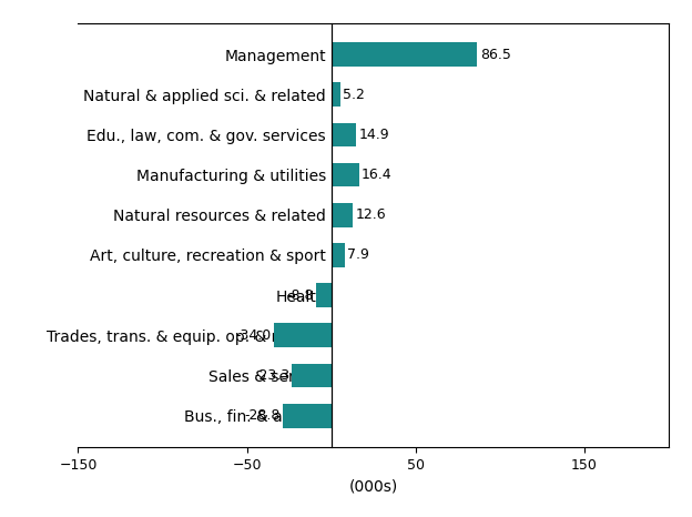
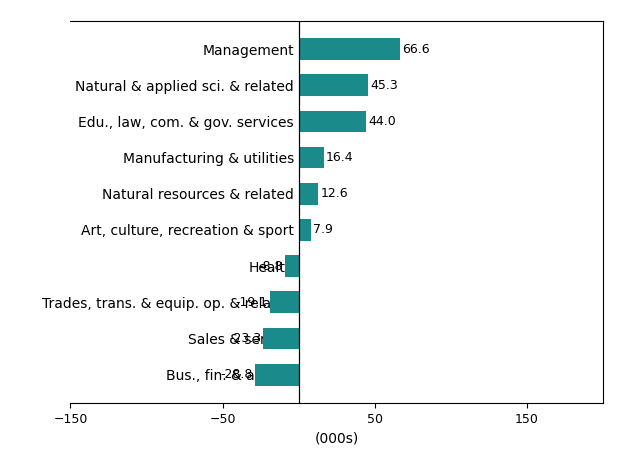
Management: 86.5 -> 66.6
Natural & applied sci. & related: 5.2 -> 45.3
Edu., law, com. & gov. services: 14.9 -> 44.0
Trades, trans. & equip. op. & related: -34 -> -19
